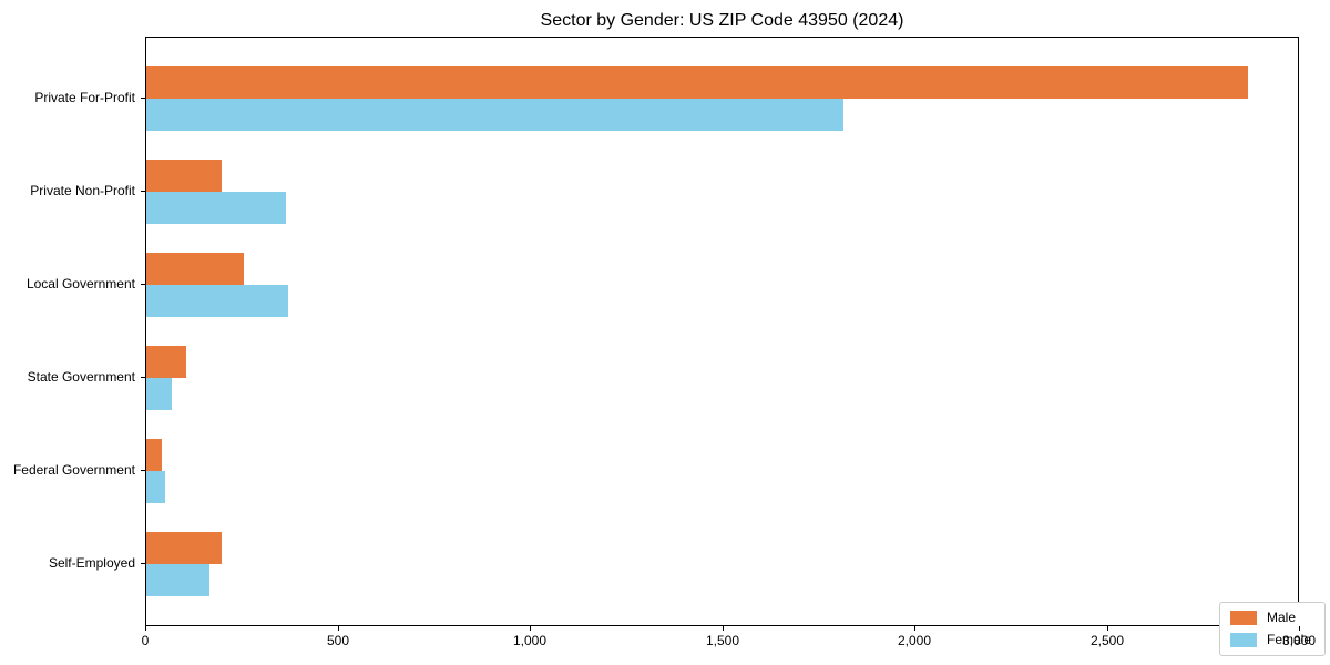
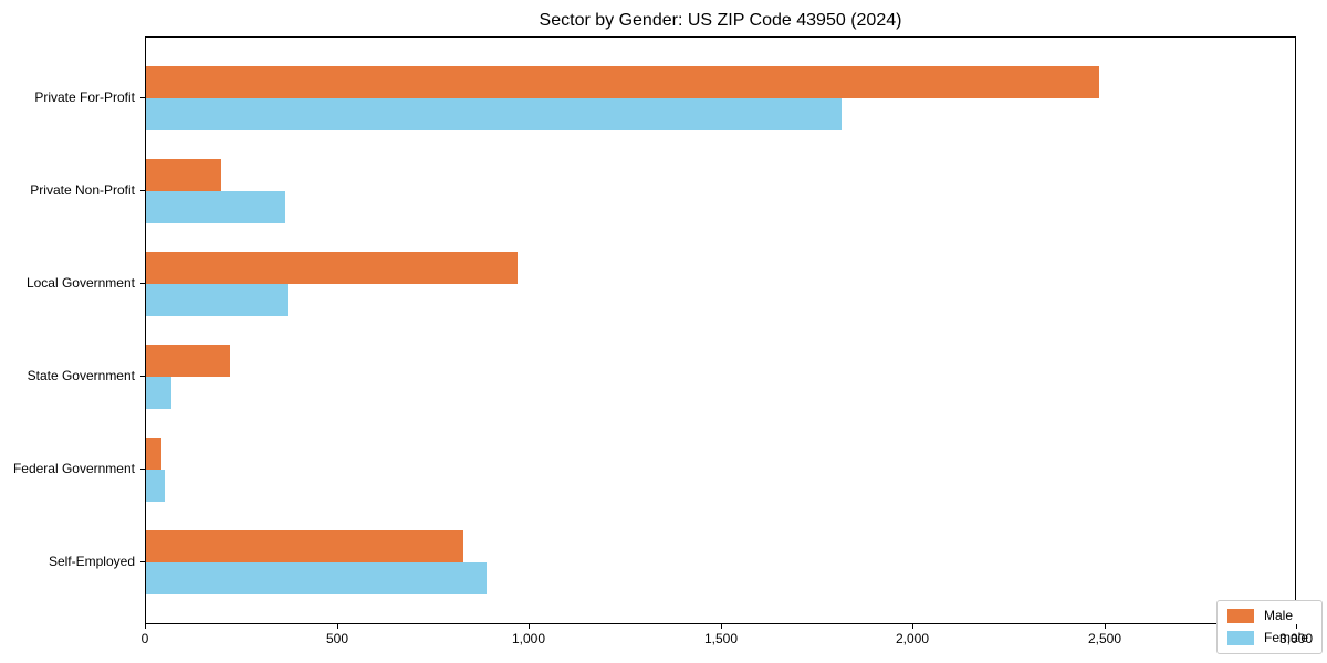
Male/Private For-Profit: 2870 -> 2490
Male/Local Government: 260 -> 970
Male/State Government: 100 -> 220
Male/Self-Employed: 200 -> 830
Female/Self-Employed: 160 -> 890
